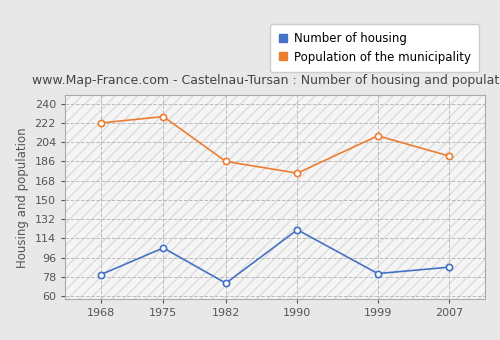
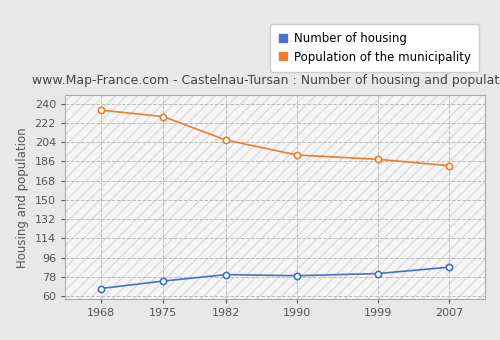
Number of housing/1968: 80 -> 67
Population of the municipality/1968: 222 -> 234
Number of housing/1975: 105 -> 74
Number of housing/1982: 72 -> 80
Population of the municipality/1982: 186 -> 206
Number of housing/1990: 122 -> 79
Population of the municipality/1990: 175 -> 192
Population of the municipality/1999: 210 -> 188
Population of the municipality/2007: 191 -> 182
